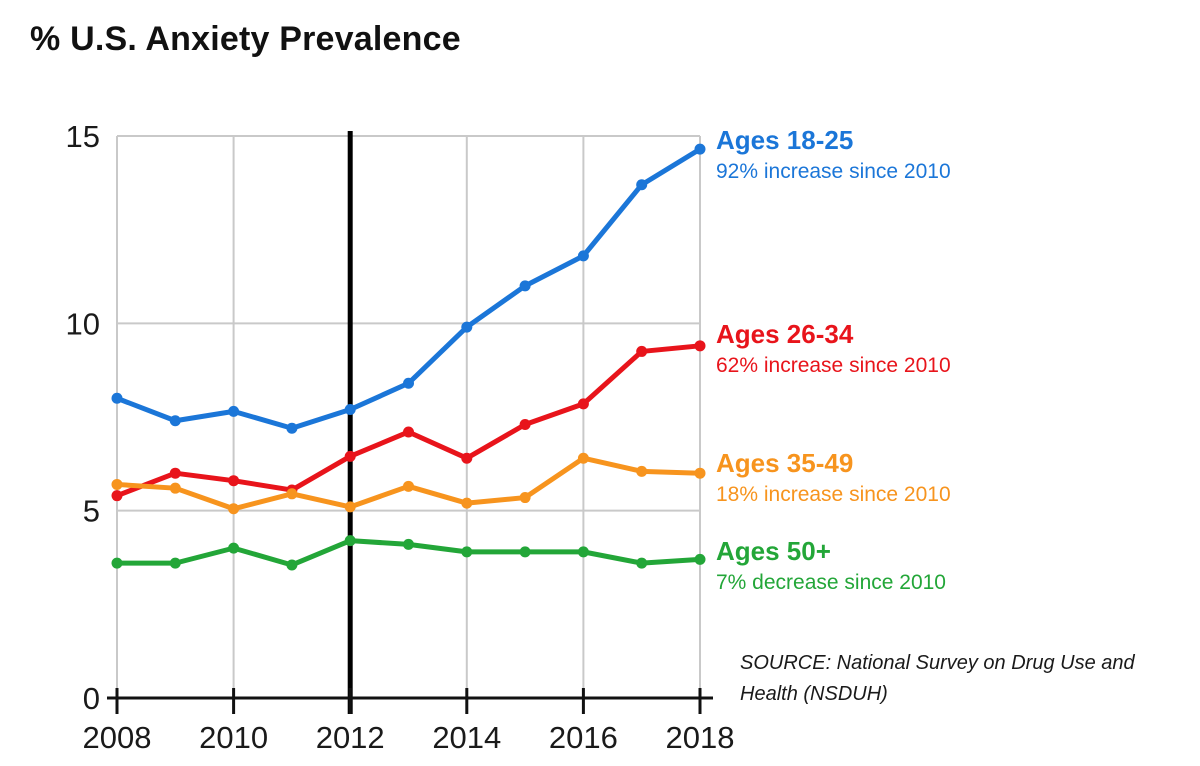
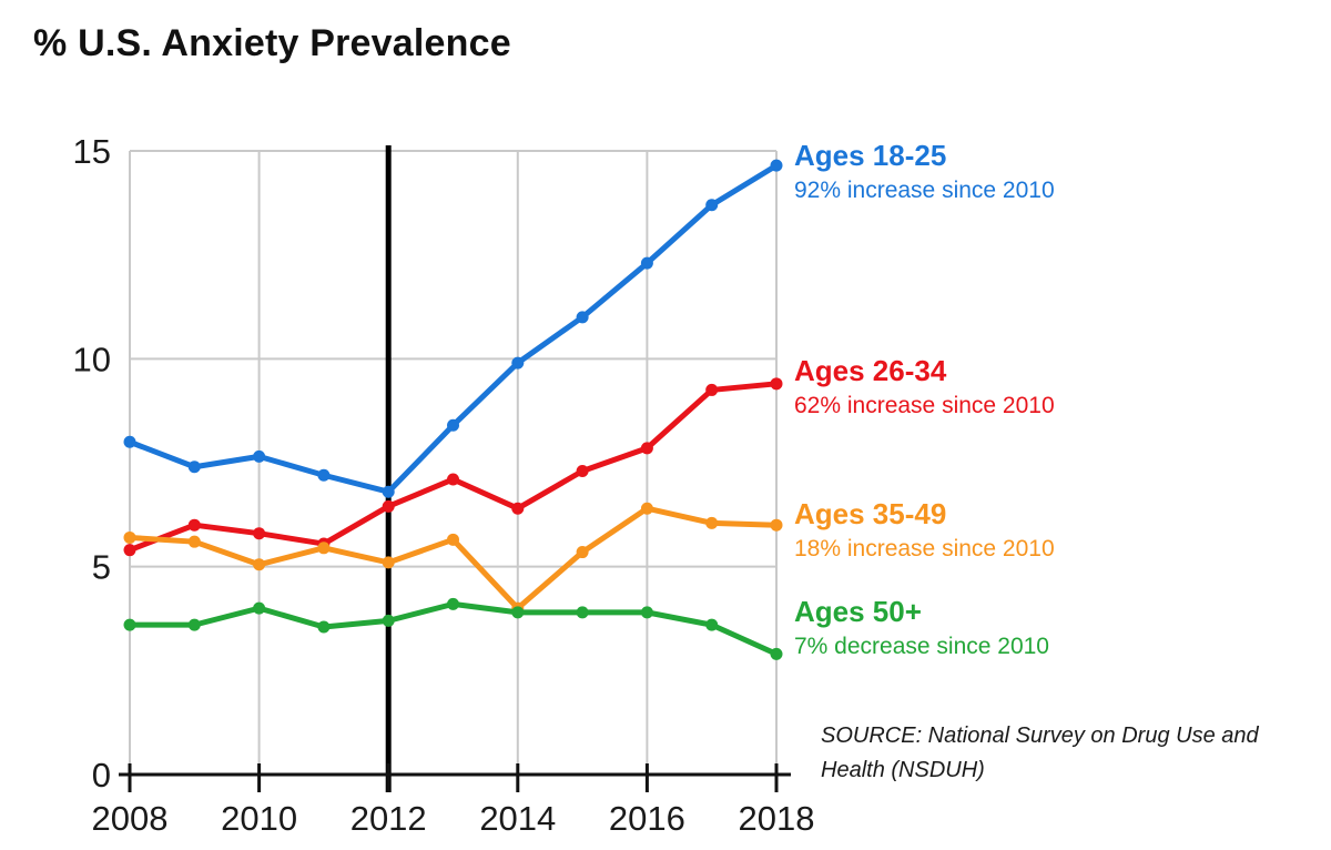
Ages 18-25/2012: 7.7 -> 6.8
Ages 50+/2012: 4.2 -> 3.7
Ages 35-49/2014: 5.2 -> 4.0
Ages 18-25/2016: 11.8 -> 12.3
Ages 50+/2018: 3.7 -> 2.9
